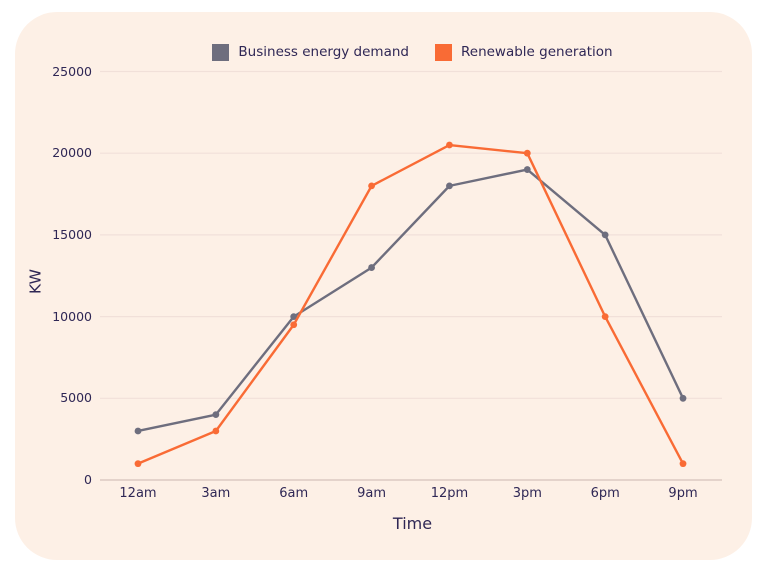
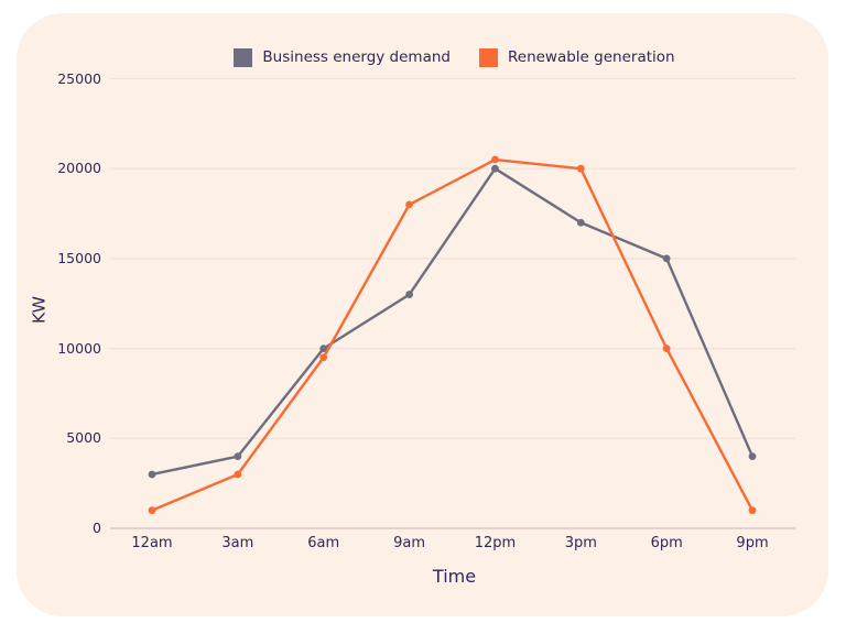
Business energy demand/12pm: 18000 -> 20000
Business energy demand/3pm: 19000 -> 17000
Business energy demand/9pm: 5000 -> 4000
